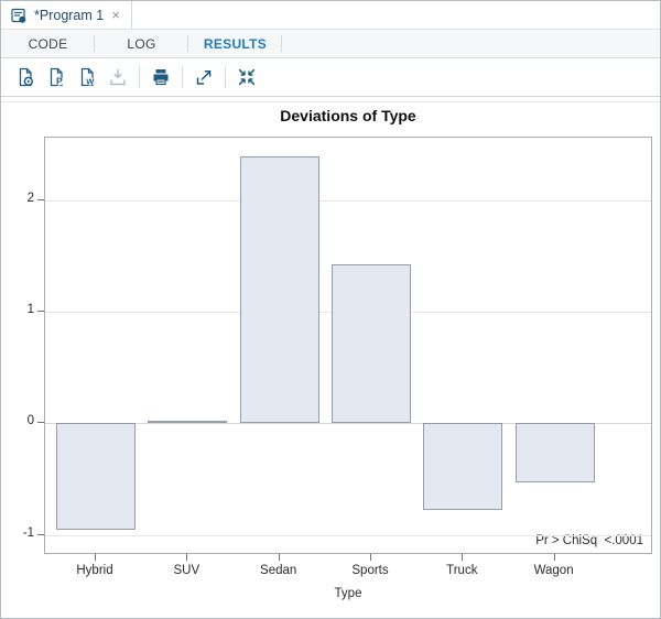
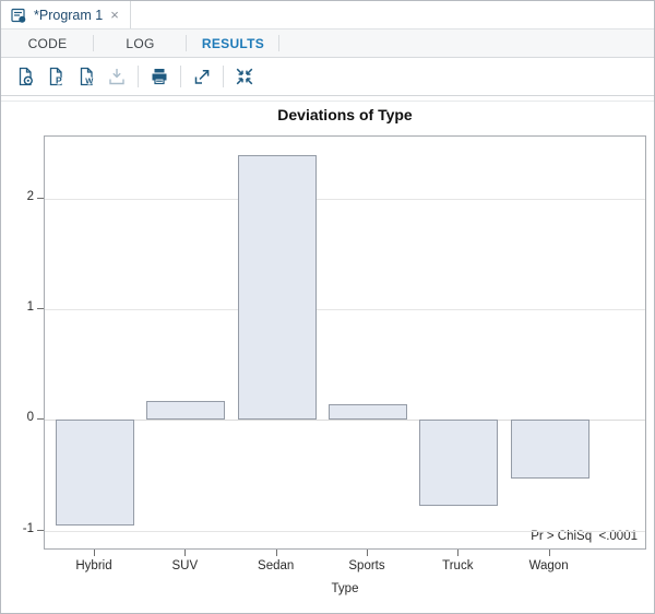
SUV: 0.02 -> 0.17
Sports: 1.43 -> 0.14
